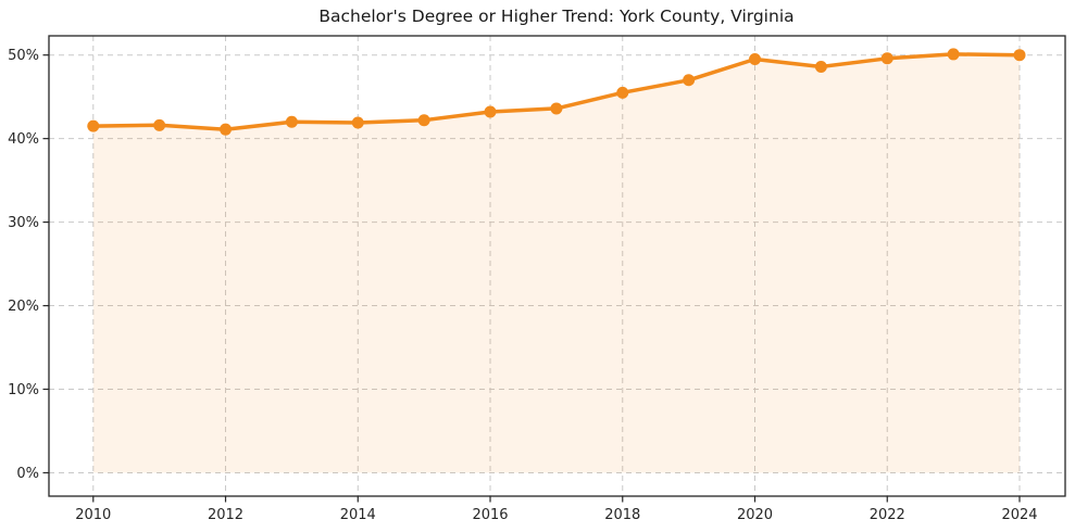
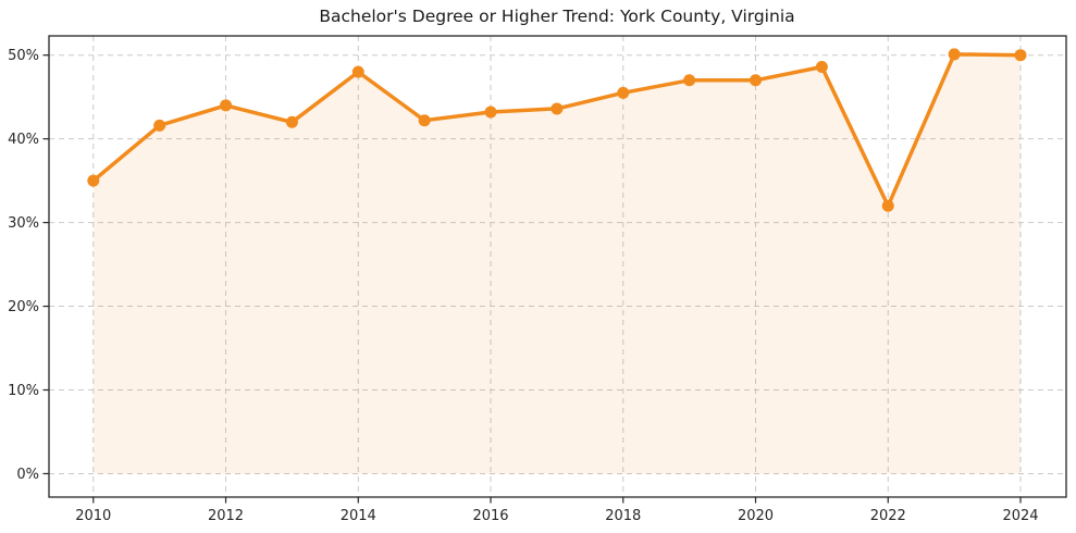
2010: 42% -> 35%
2012: 41% -> 44%
2014: 42% -> 48%
2020: 50% -> 47%
2022: 50% -> 32%
